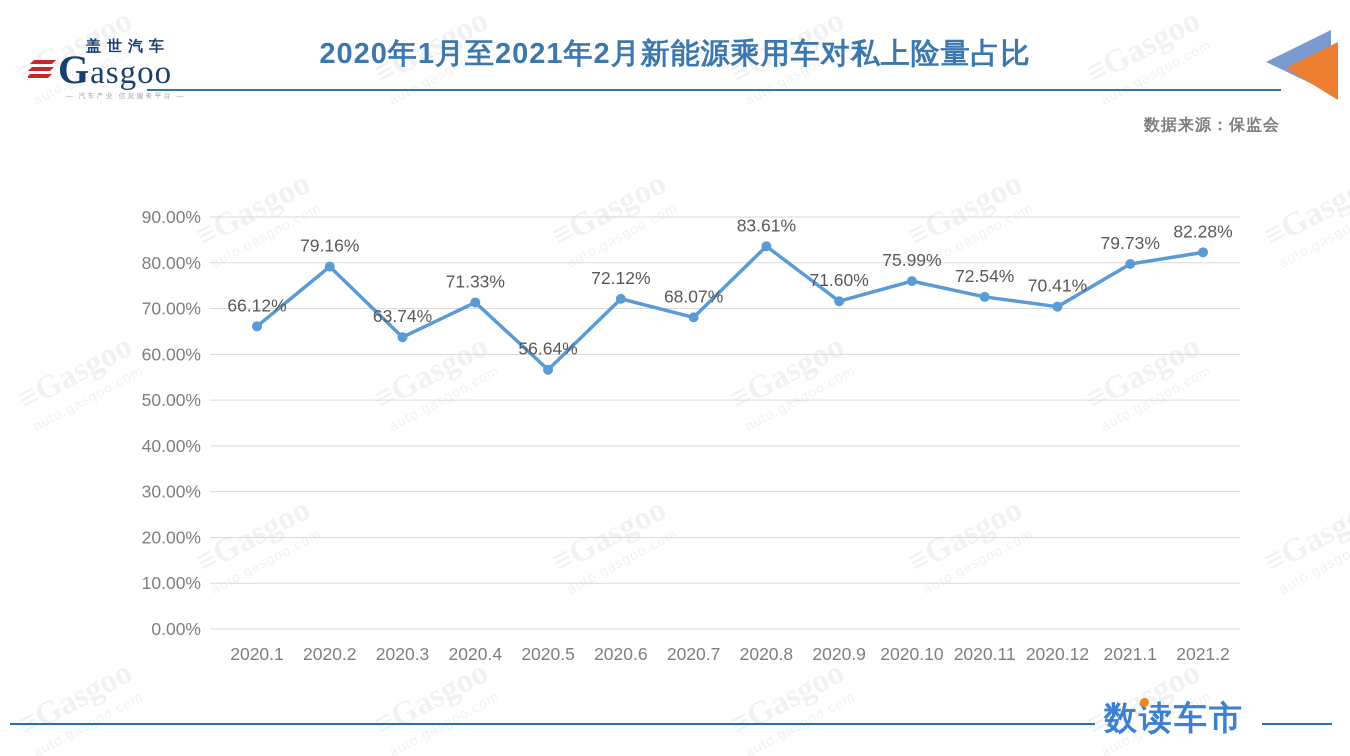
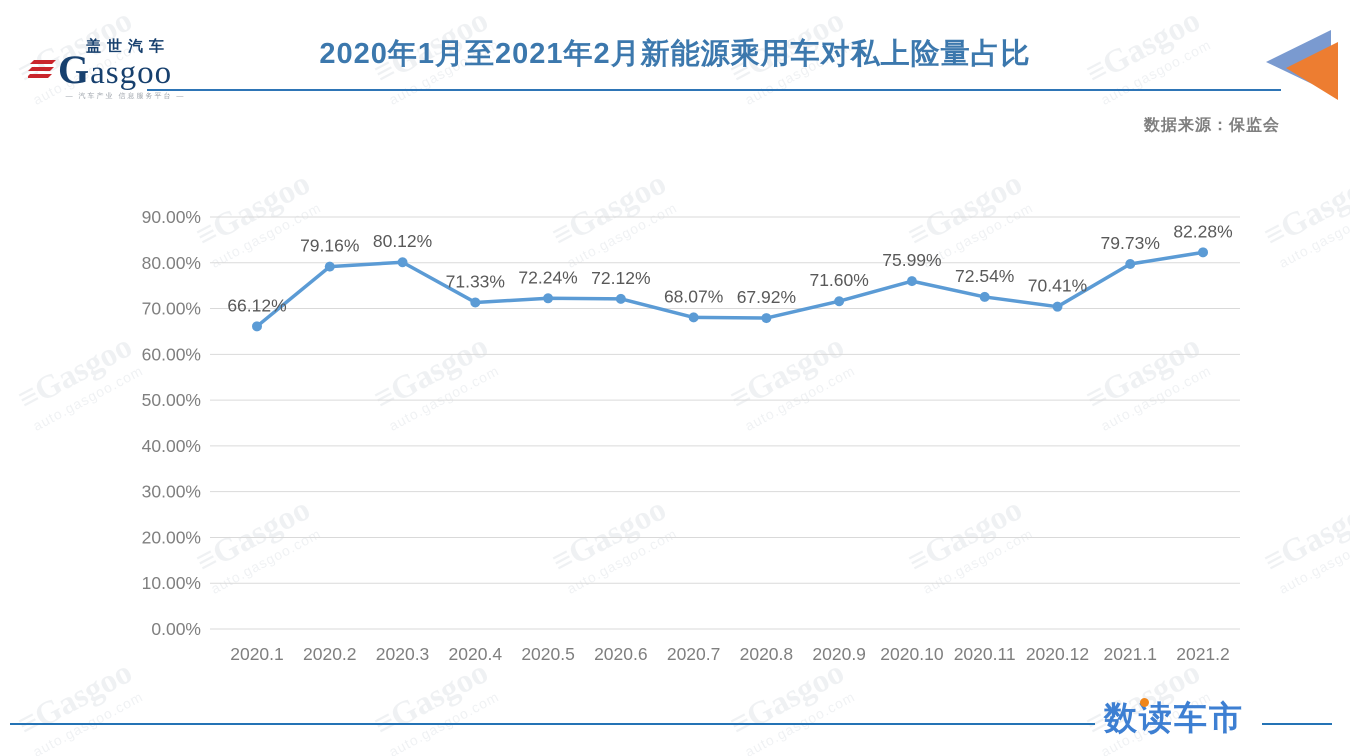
2020.3: 63.74% -> 80.12%
2020.5: 56.64% -> 72.24%
2020.8: 83.61% -> 67.92%
